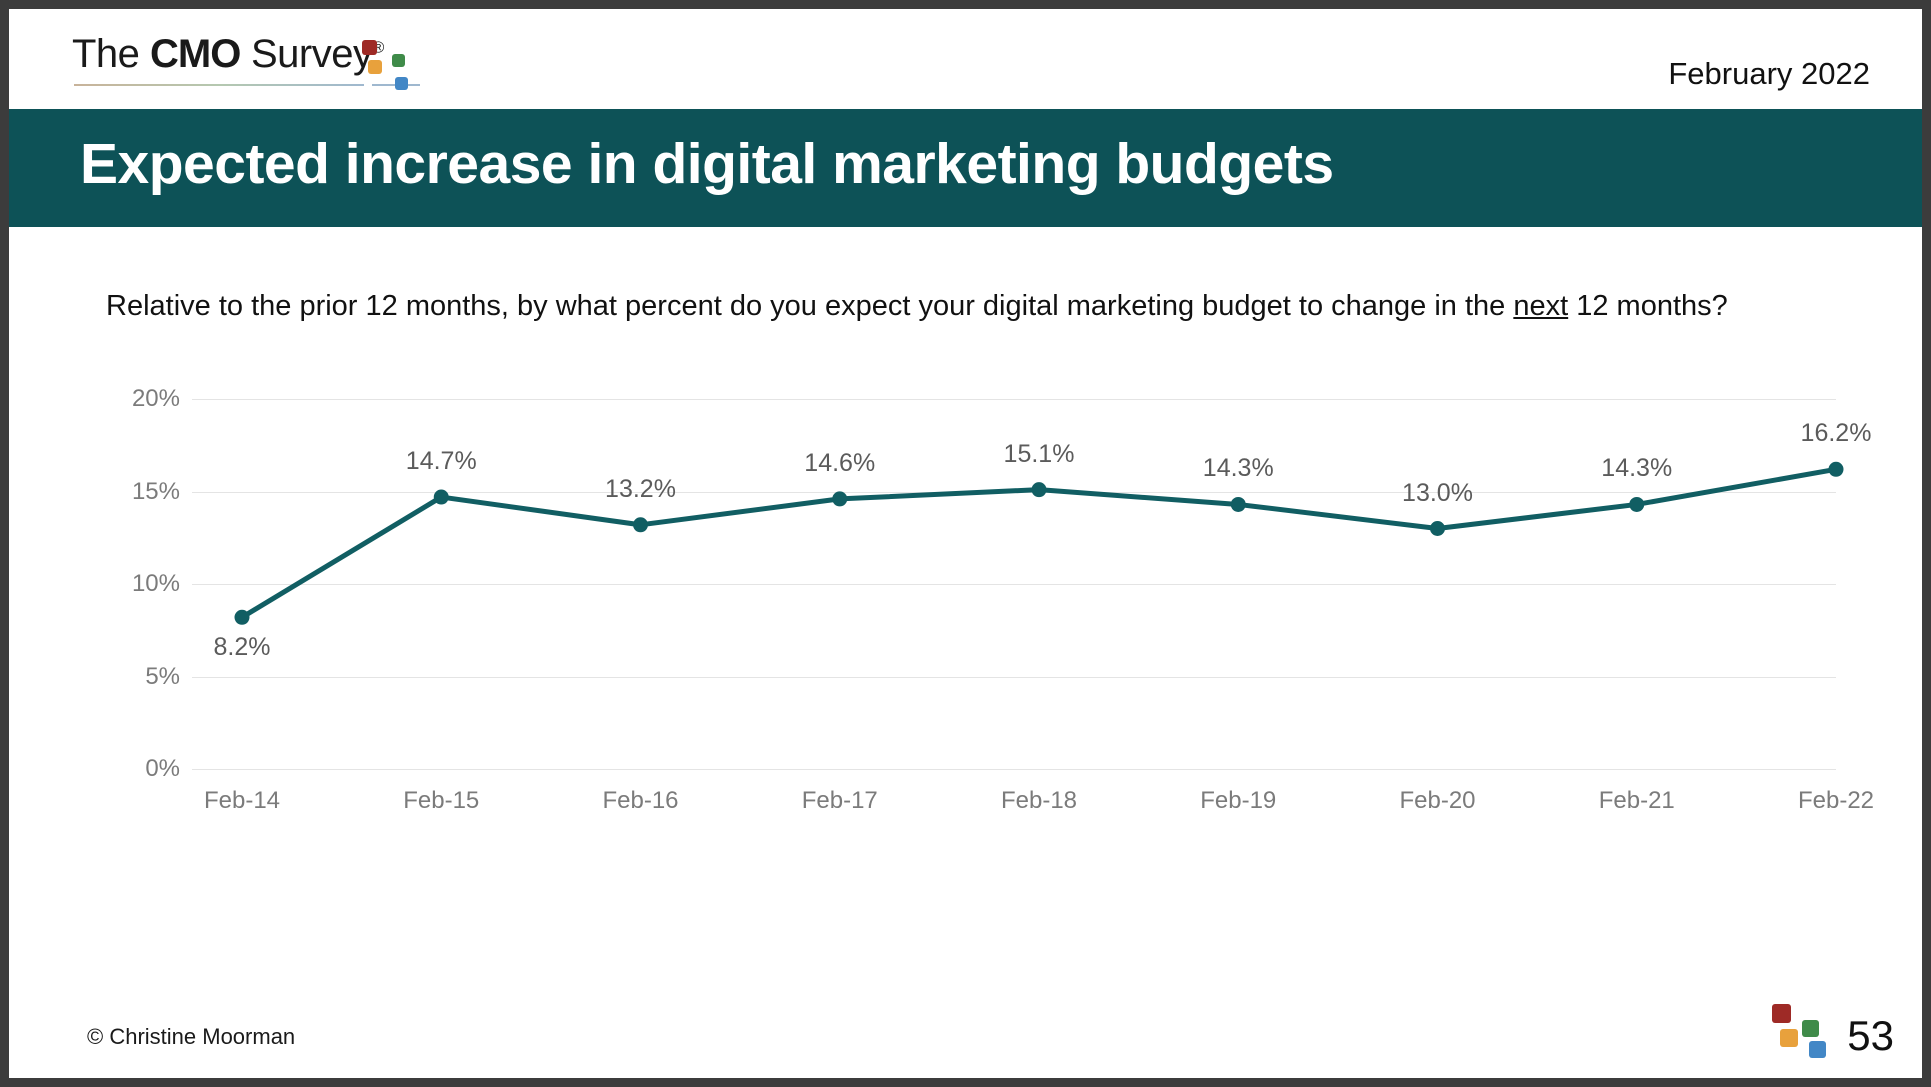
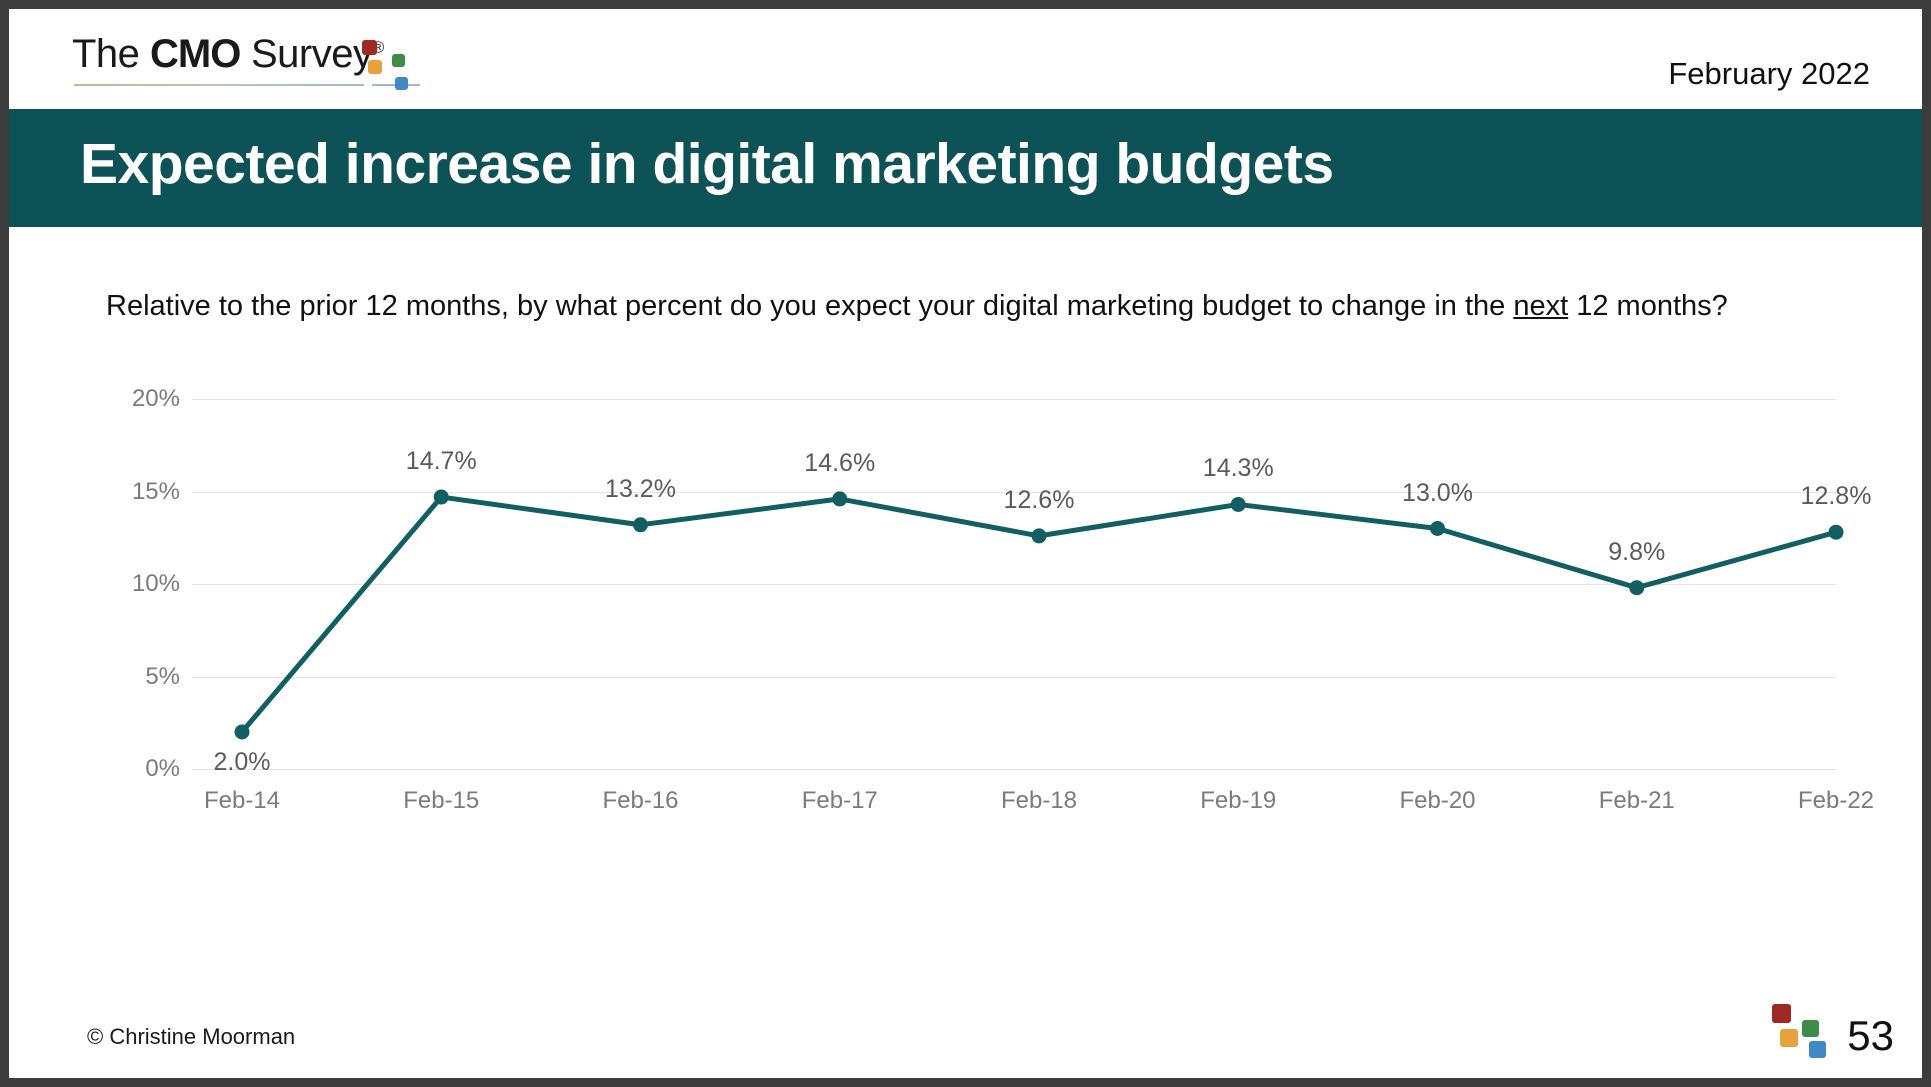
Feb-14: 8.2% -> 2.0%
Feb-18: 15.1% -> 12.6%
Feb-21: 14.3% -> 9.8%
Feb-22: 16.2% -> 12.8%
